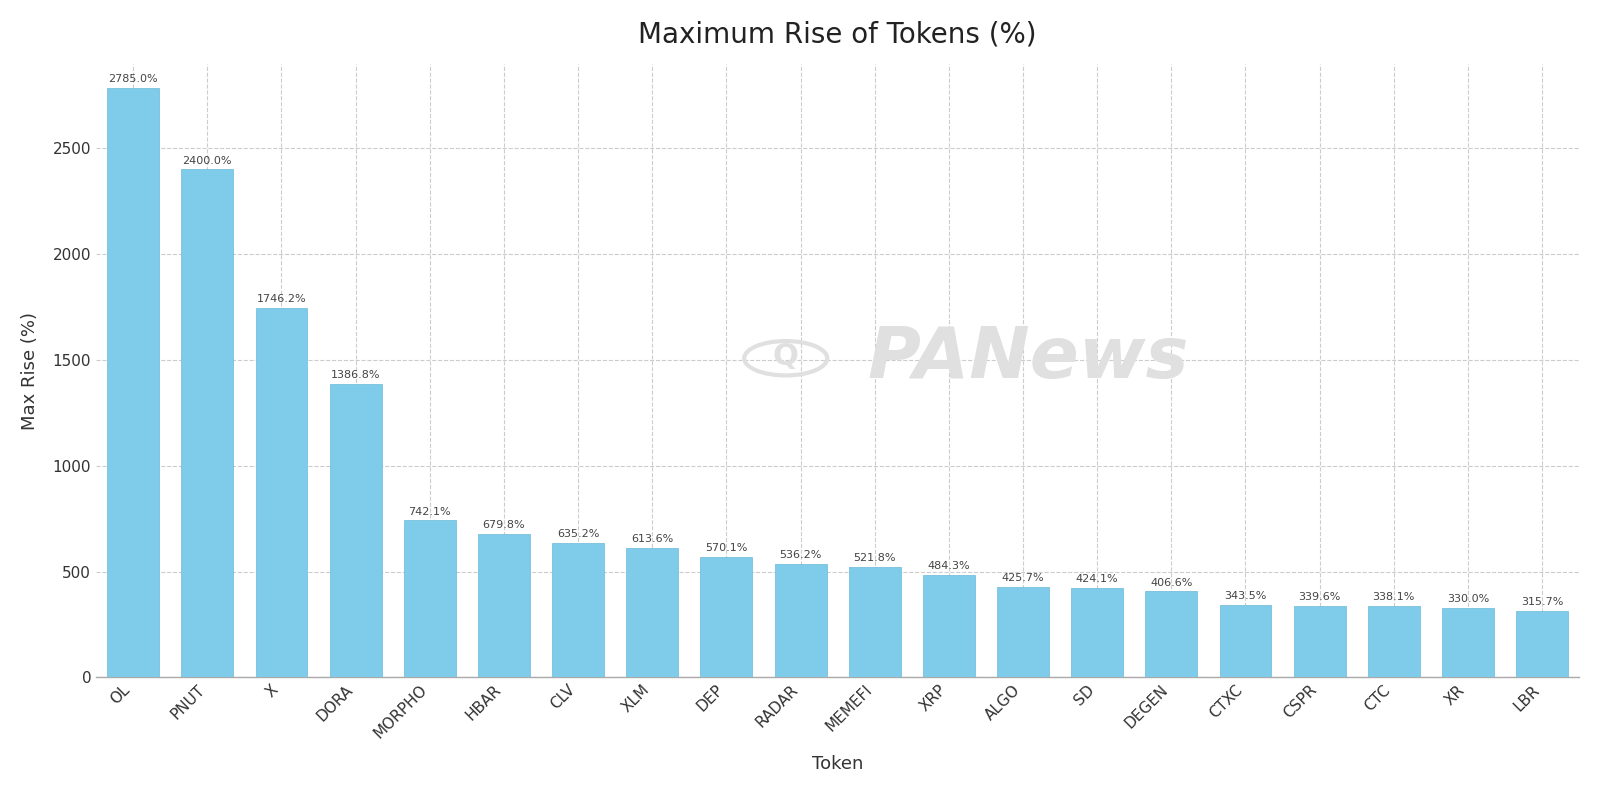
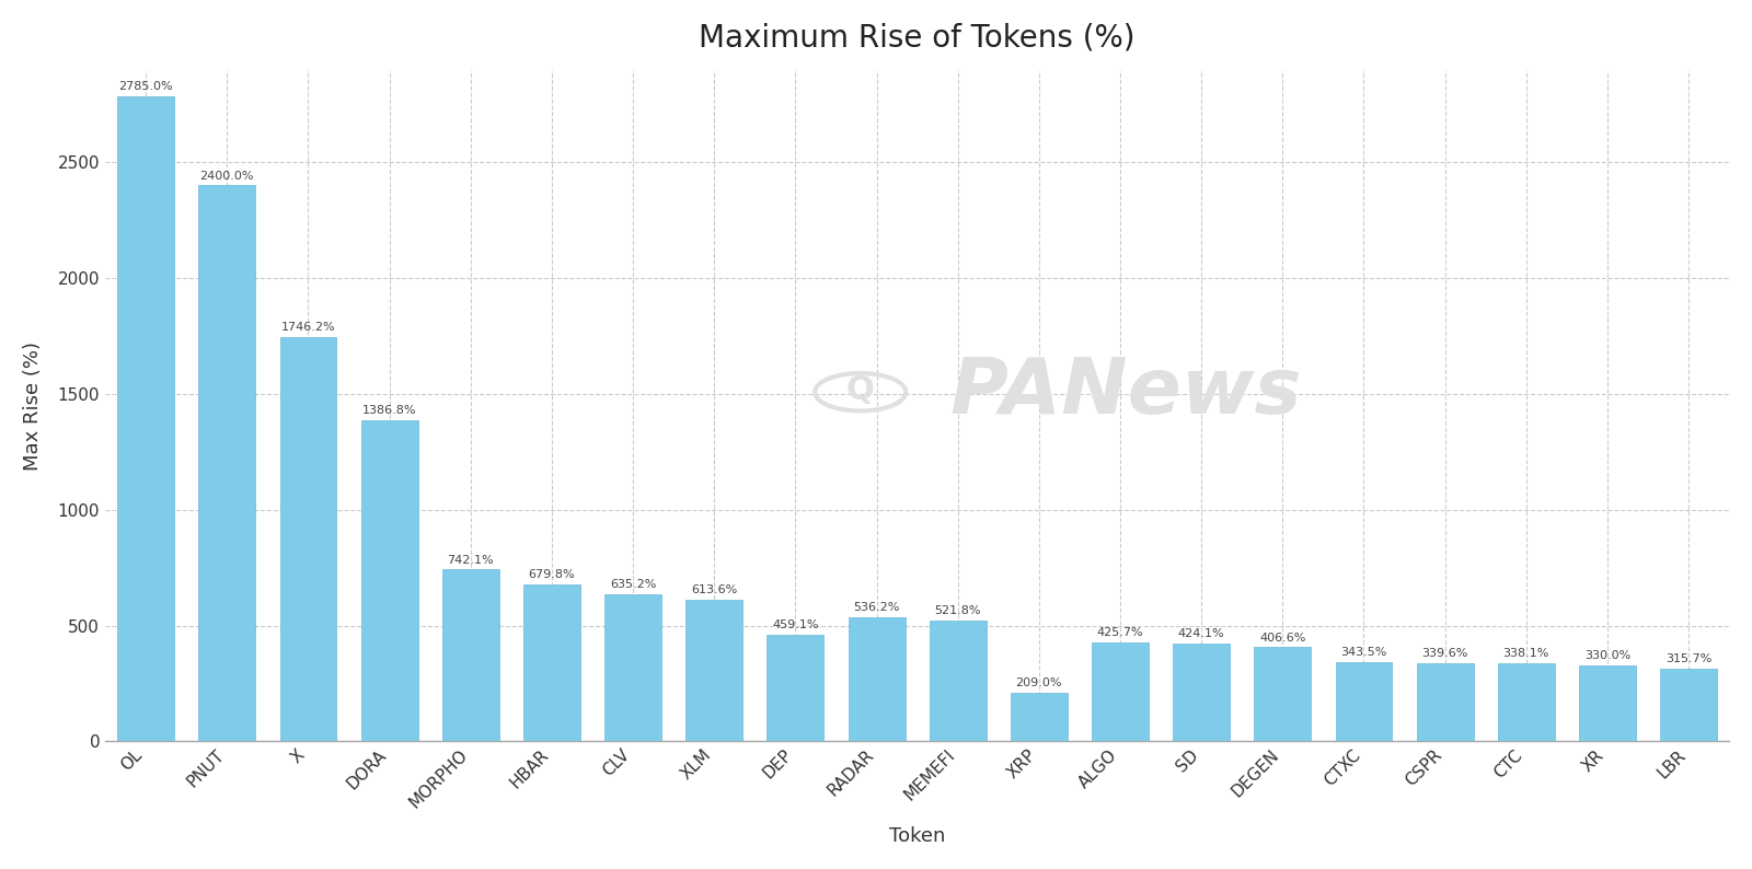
DEP: 570.1% -> 459.1%
XRP: 484.3% -> 209.0%
